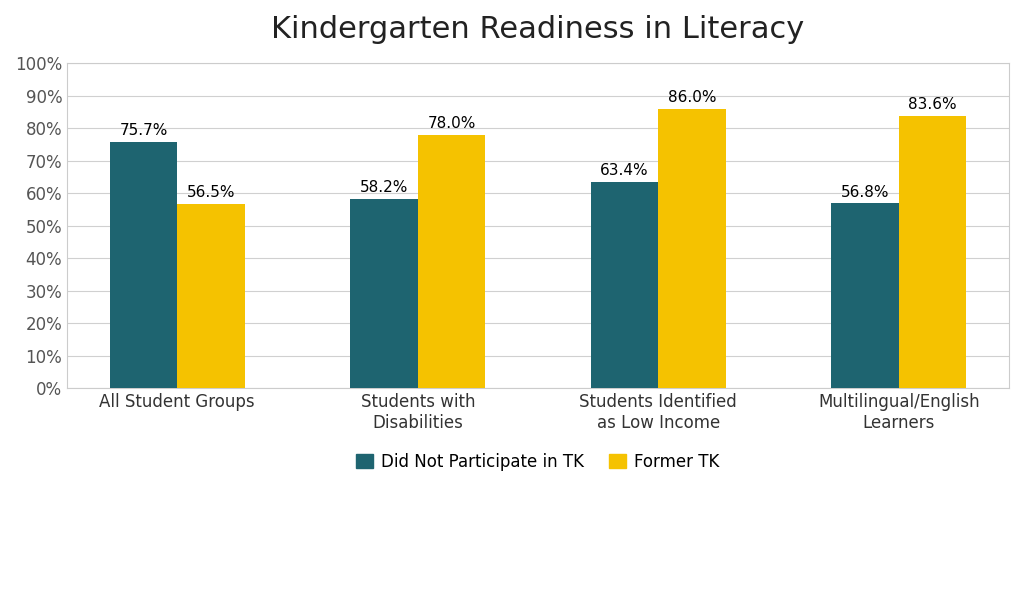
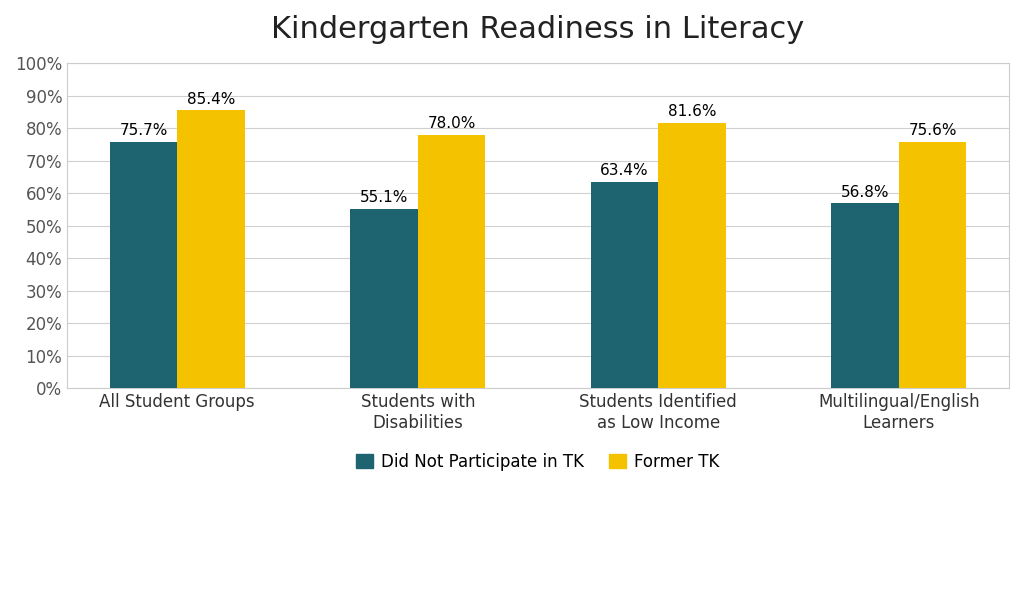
Former TK/All Student Groups: 56.5% -> 85.4%
Did Not Participate in TK/Students with Disabilities: 58.2% -> 55.1%
Former TK/Students Identified as Low Income: 86.0% -> 81.6%
Former TK/Multilingual/English Learners: 83.6% -> 75.6%
